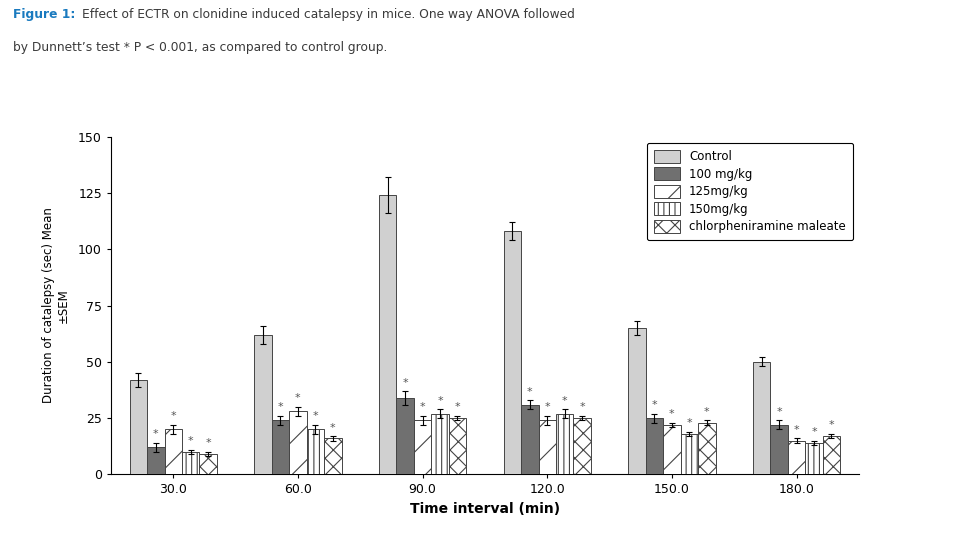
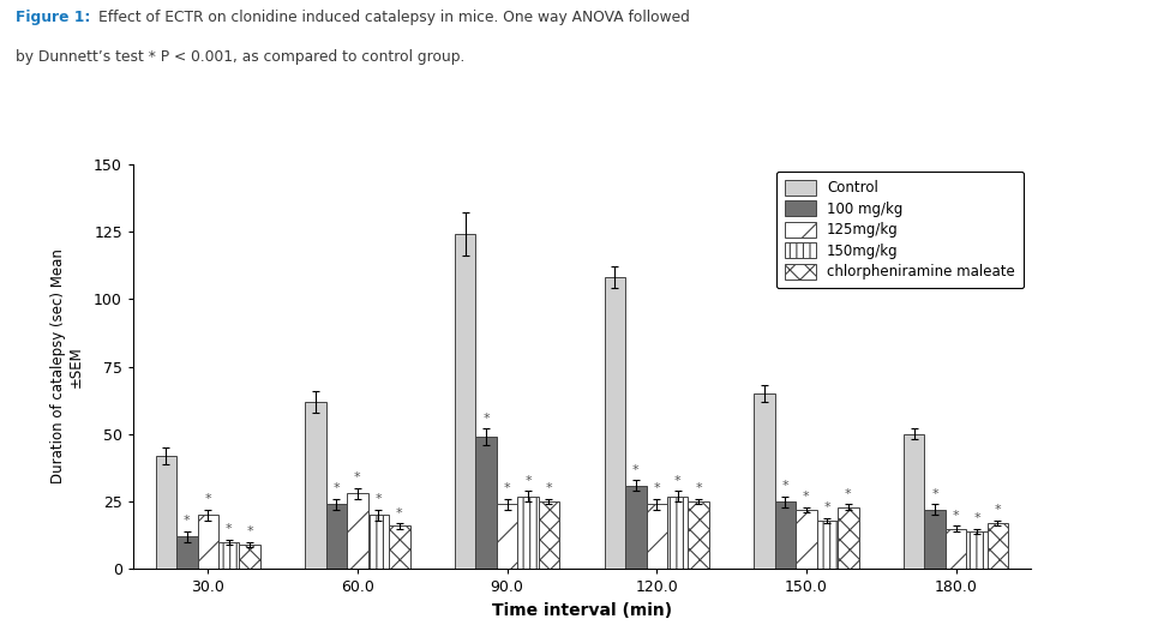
100 mg/kg/90.0: 34 -> 49
